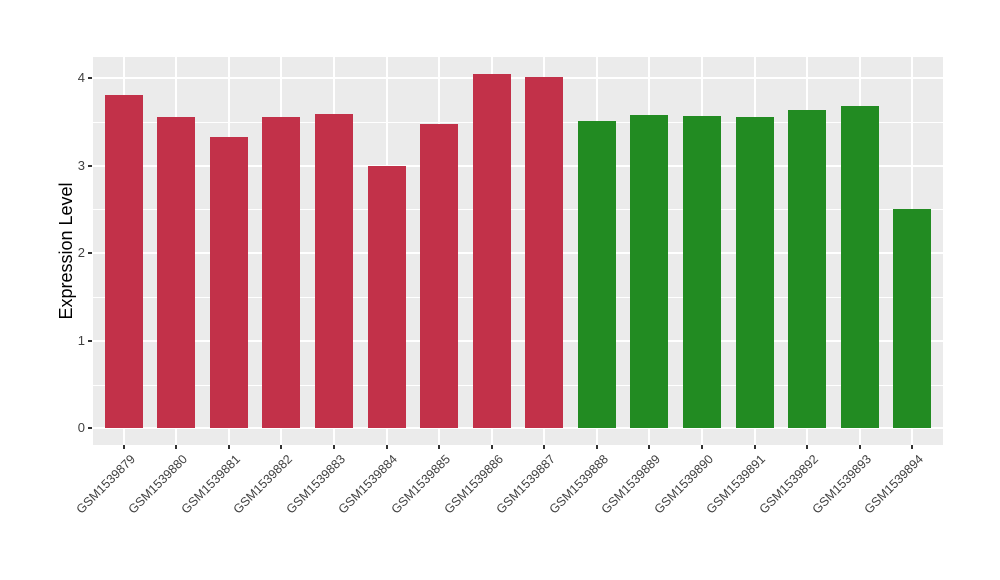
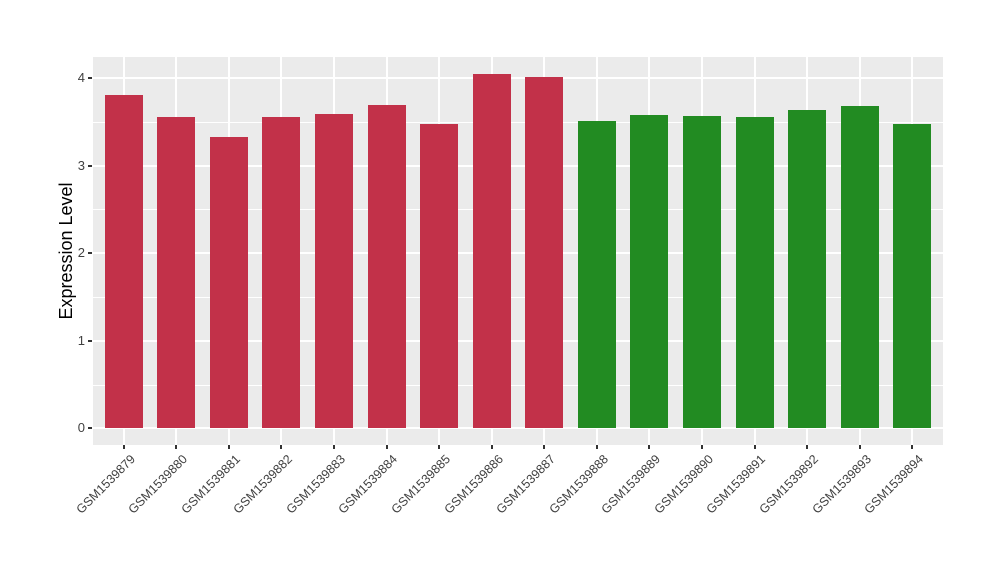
GSM1539884: 3.0 -> 3.7
GSM1539894: 2.5 -> 3.5
